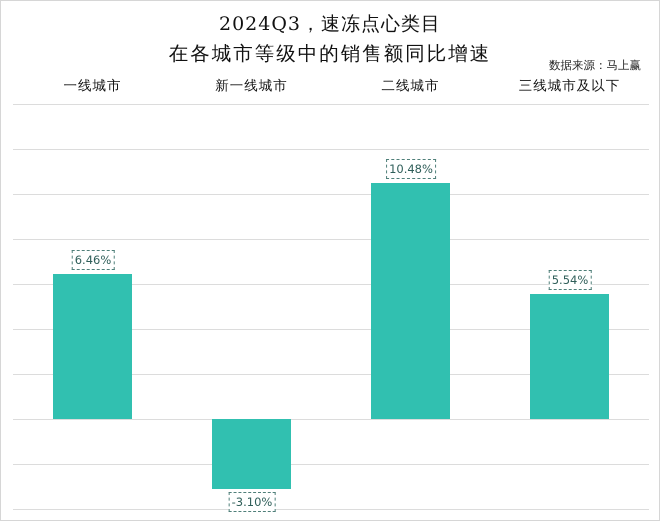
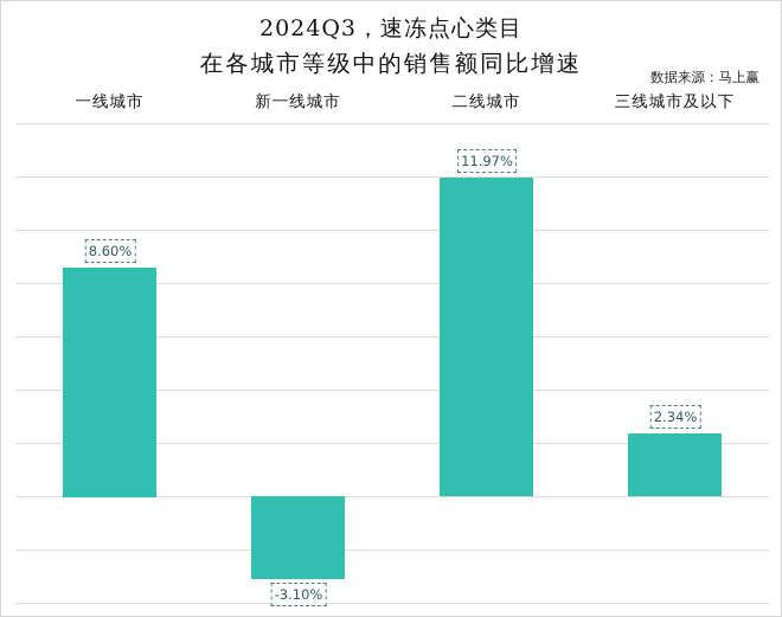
一线城市: 6.46% -> 8.60%
二线城市: 10.48% -> 11.97%
三线城市及以下: 5.54% -> 2.34%
